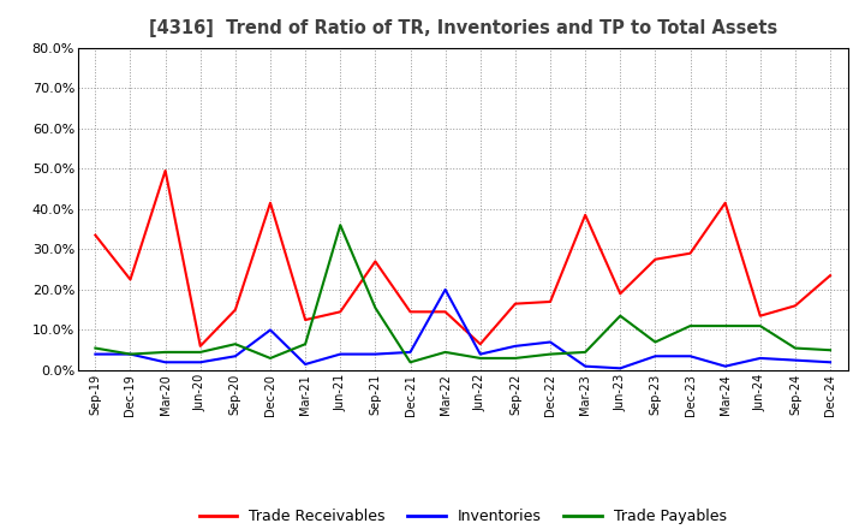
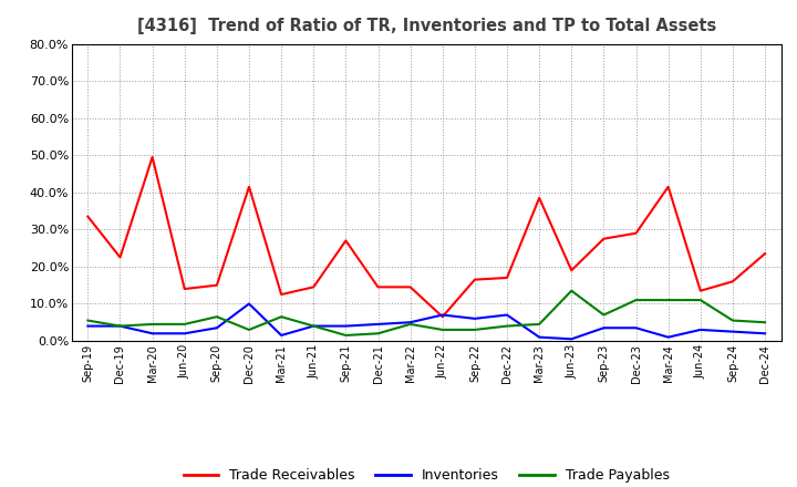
Trade Receivables/Jun-20: 6.0% -> 14.0%
Trade Payables/Jun-21: 36.0% -> 4.0%
Trade Payables/Sep-21: 15.5% -> 1.5%
Inventories/Mar-22: 20.0% -> 5.0%
Inventories/Jun-22: 4.0% -> 7.0%
